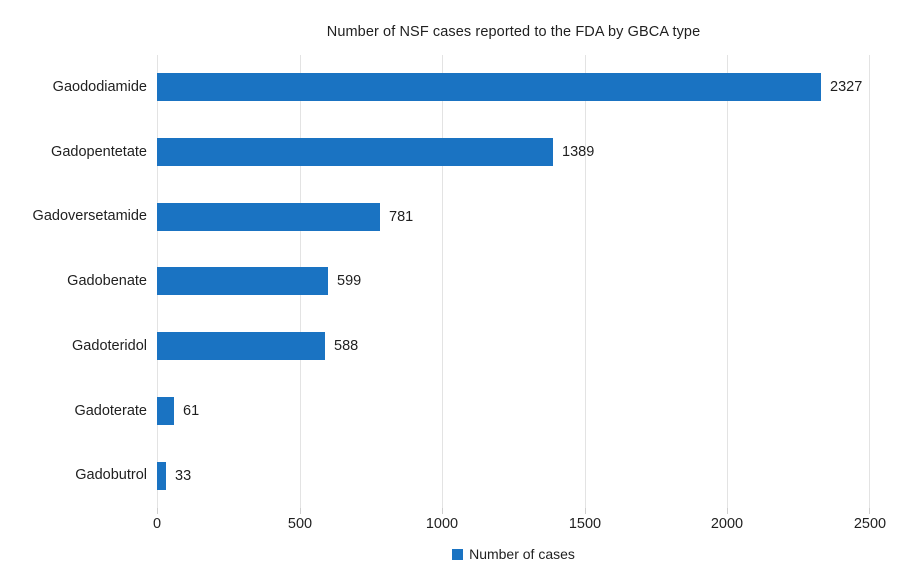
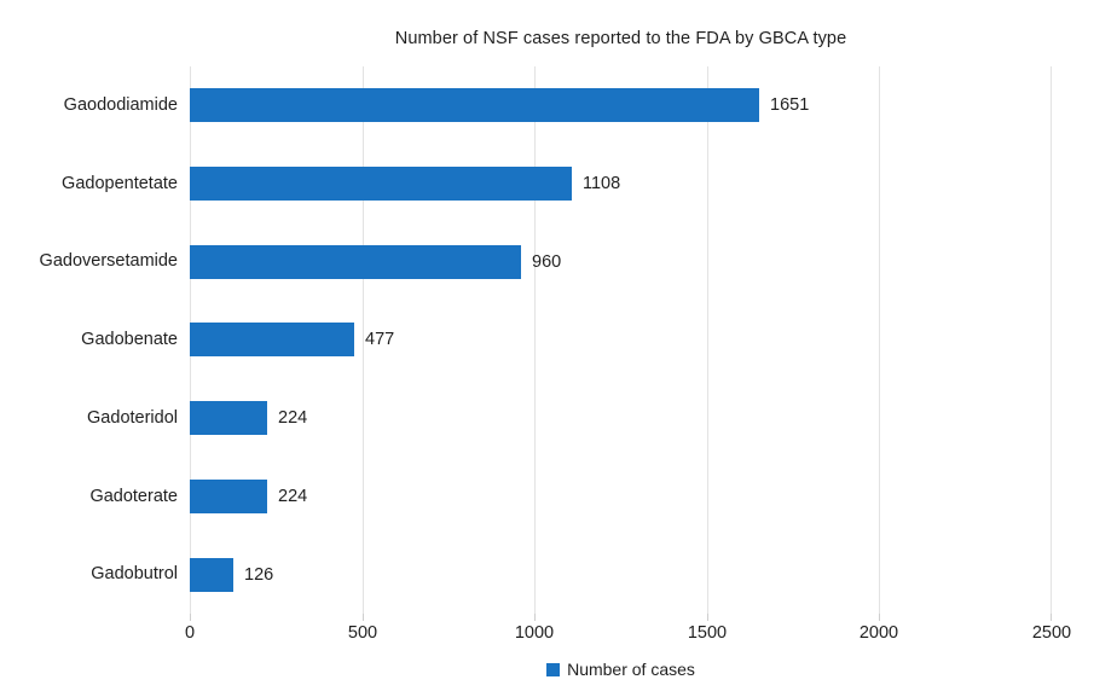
Gaododiamide: 2327 -> 1651
Gadopentetate: 1389 -> 1108
Gadoversetamide: 781 -> 960
Gadobenate: 599 -> 477
Gadoteridol: 588 -> 224
Gadoterate: 61 -> 224
Gadobutrol: 33 -> 126
